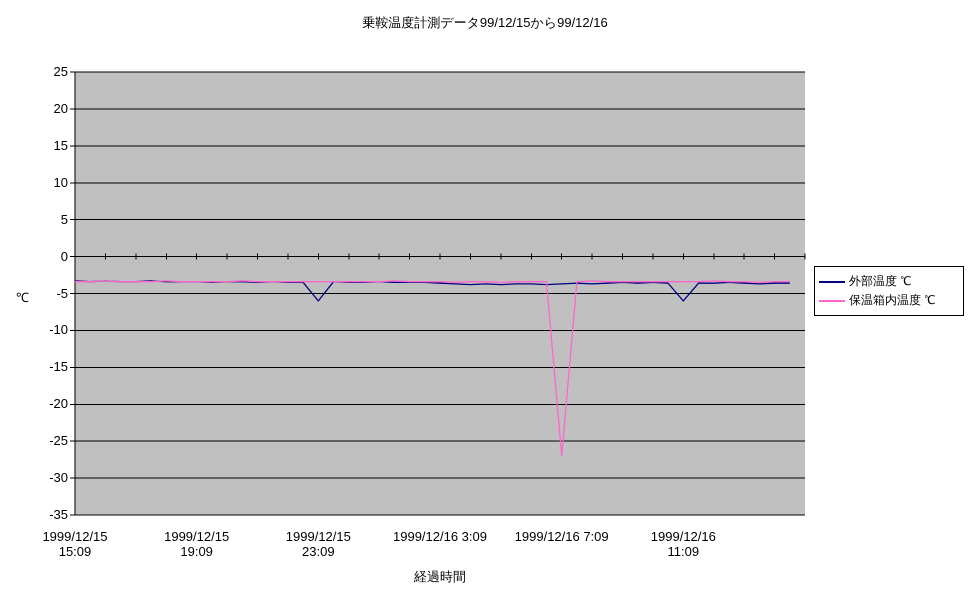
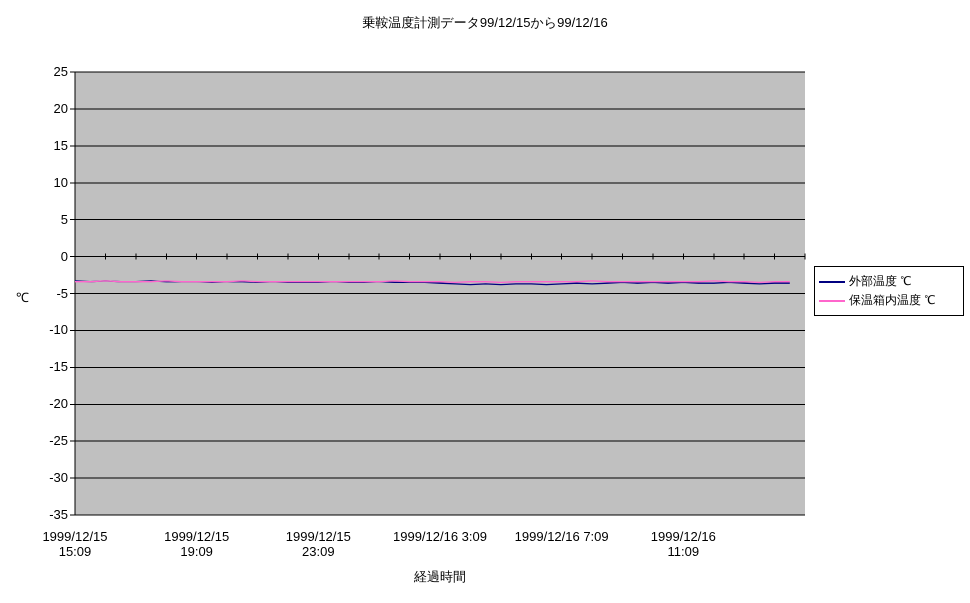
外部温度 ℃/1999/12/15 23:09: -6 -> -4
保温箱内温度 ℃/1999/12/16 7:09: -27 -> -3
外部温度 ℃/1999/12/16 11:09: -6 -> -4
